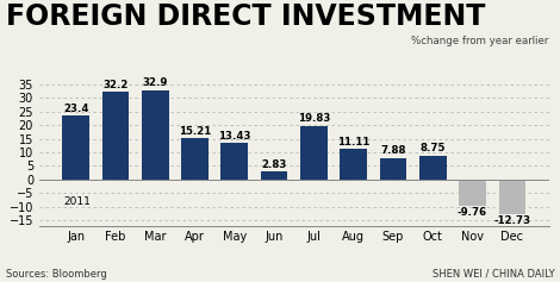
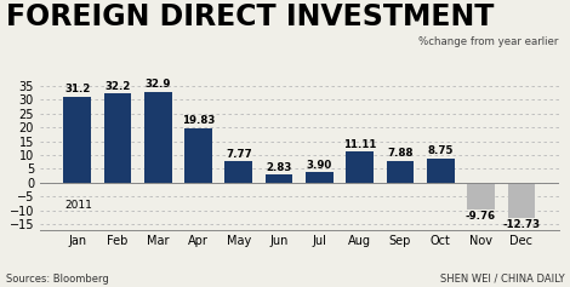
Jan: 23.4 -> 31.2
Apr: 15.21 -> 19.83
May: 13.43 -> 7.77
Jul: 19.83 -> 3.90
